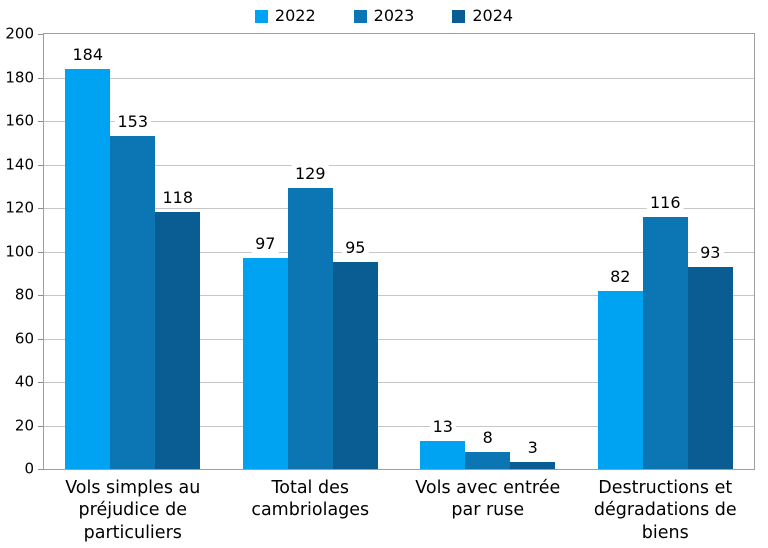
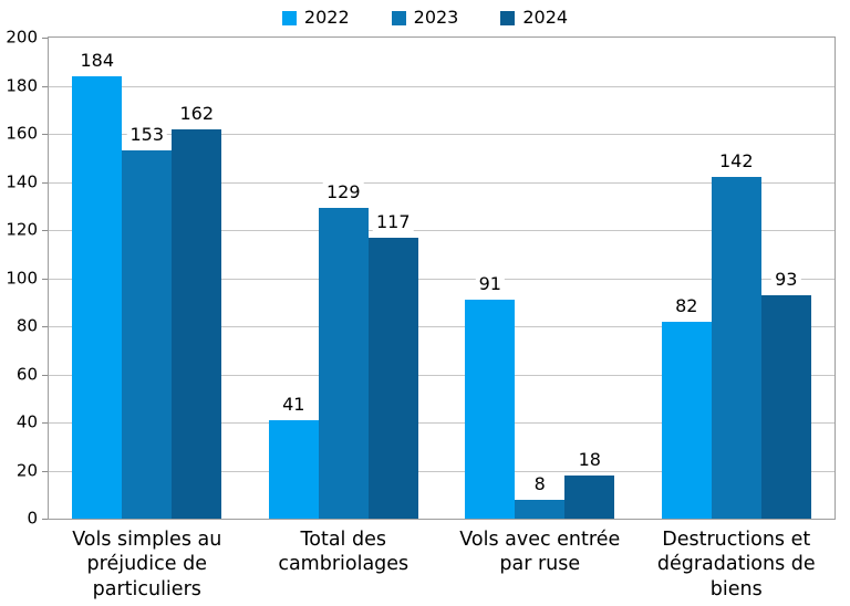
2024/Vols simples au préjudice de particuliers: 118 -> 162
2022/Total des cambriolages: 97 -> 41
2024/Total des cambriolages: 95 -> 117
2022/Vols avec entrée par ruse: 13 -> 91
2024/Vols avec entrée par ruse: 3 -> 18
2023/Destructions et dégradations de biens: 116 -> 142
